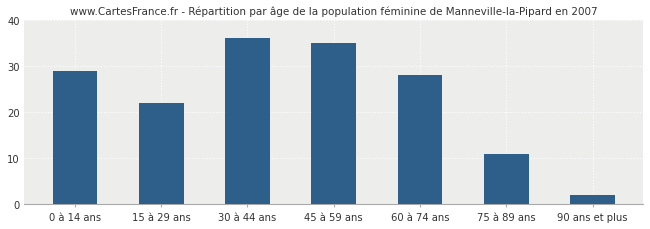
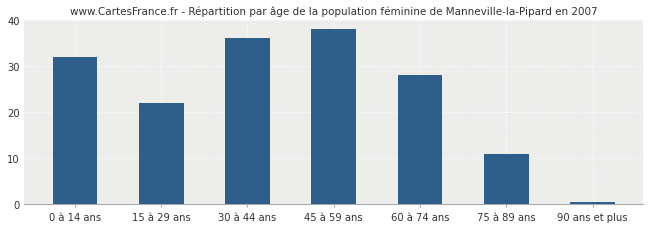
0 à 14 ans: 29.0 -> 32.0
45 à 59 ans: 35.0 -> 38.0
90 ans et plus: 2.0 -> 0.5
